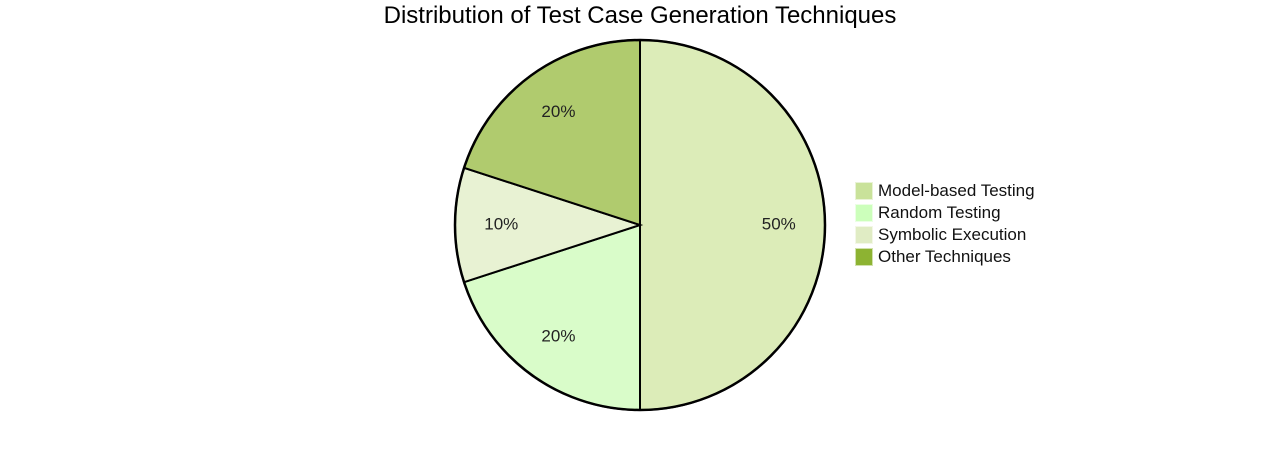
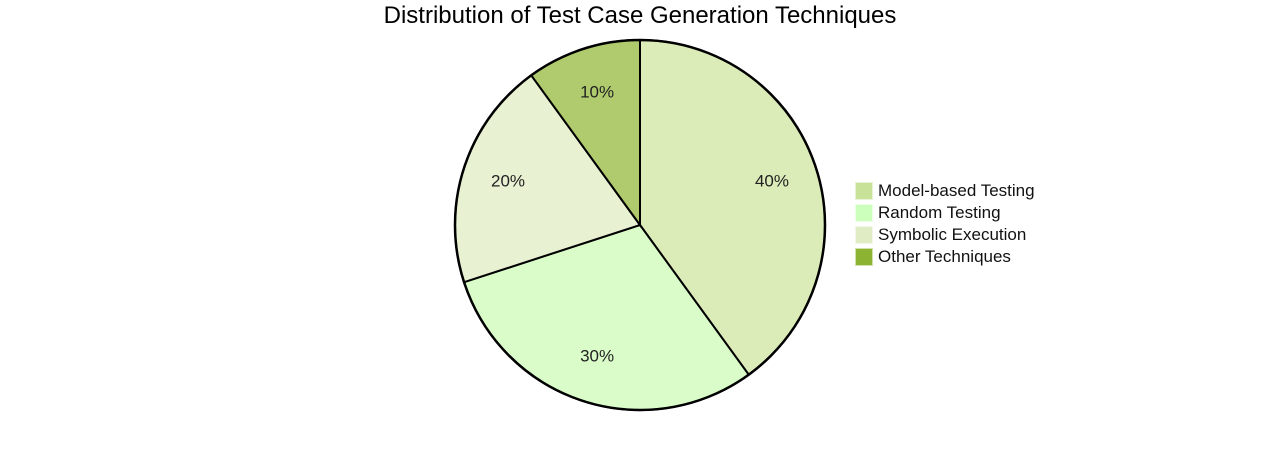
Model-based Testing: 50% -> 40%
Random Testing: 20% -> 30%
Symbolic Execution: 10% -> 20%
Other Techniques: 20% -> 10%
